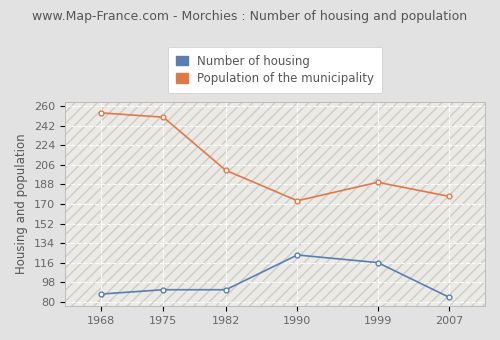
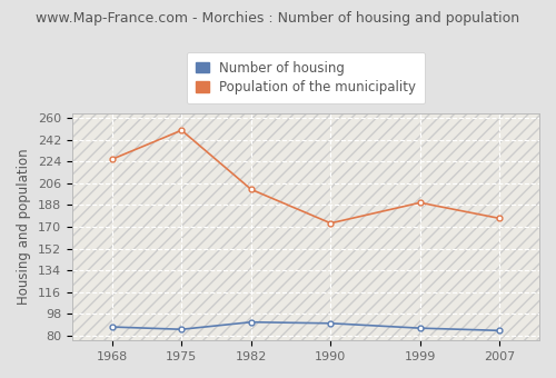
Population of the municipality/1968: 254 -> 226
Number of housing/1975: 91 -> 85
Number of housing/1990: 123 -> 90
Number of housing/1999: 116 -> 86
